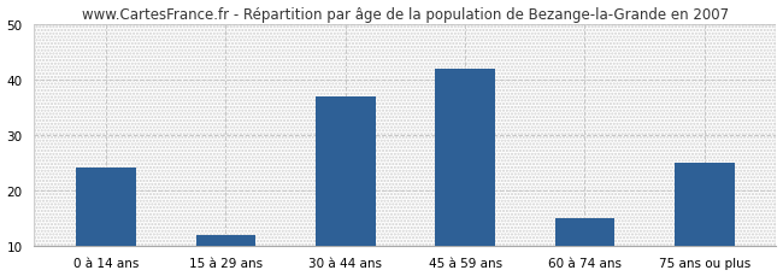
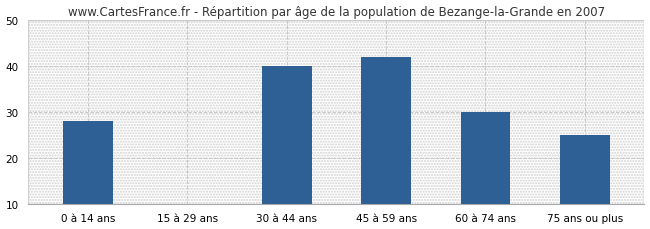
0 à 14 ans: 24 -> 28
15 à 29 ans: 12 -> 10
30 à 44 ans: 37 -> 40
60 à 74 ans: 15 -> 30
